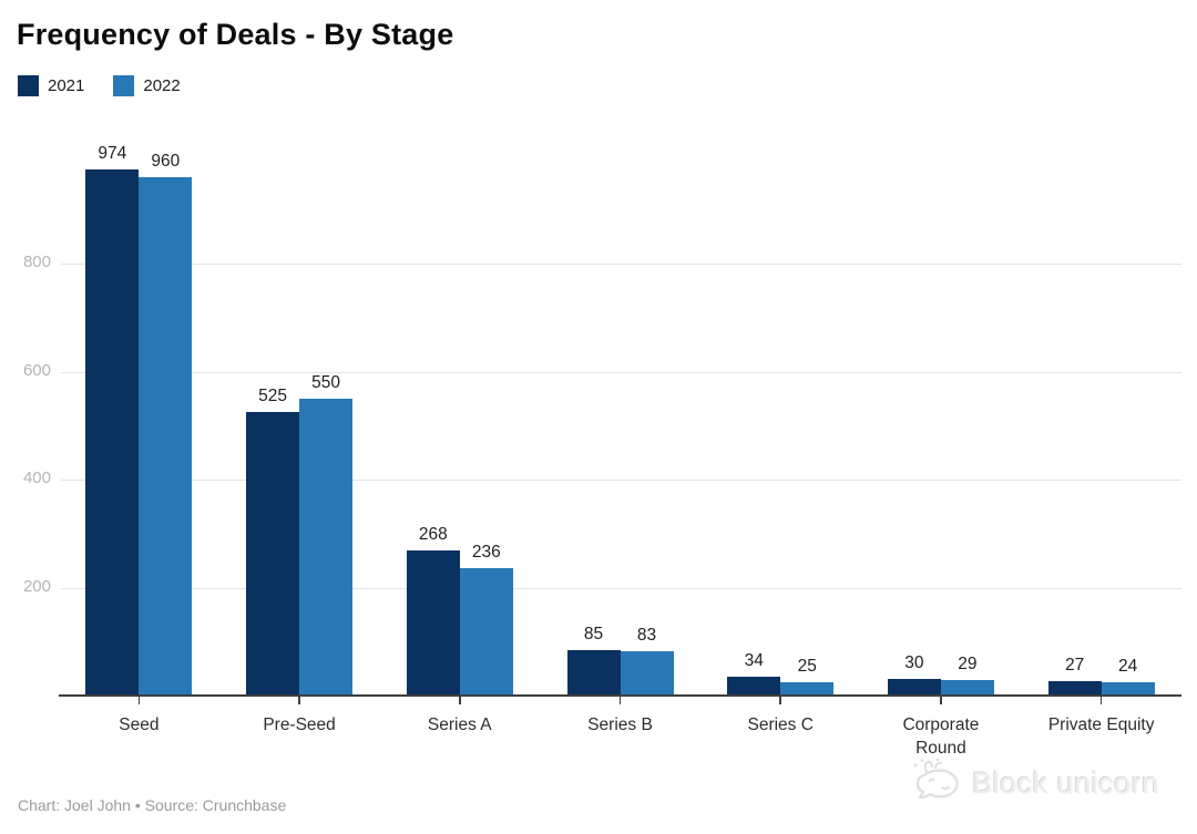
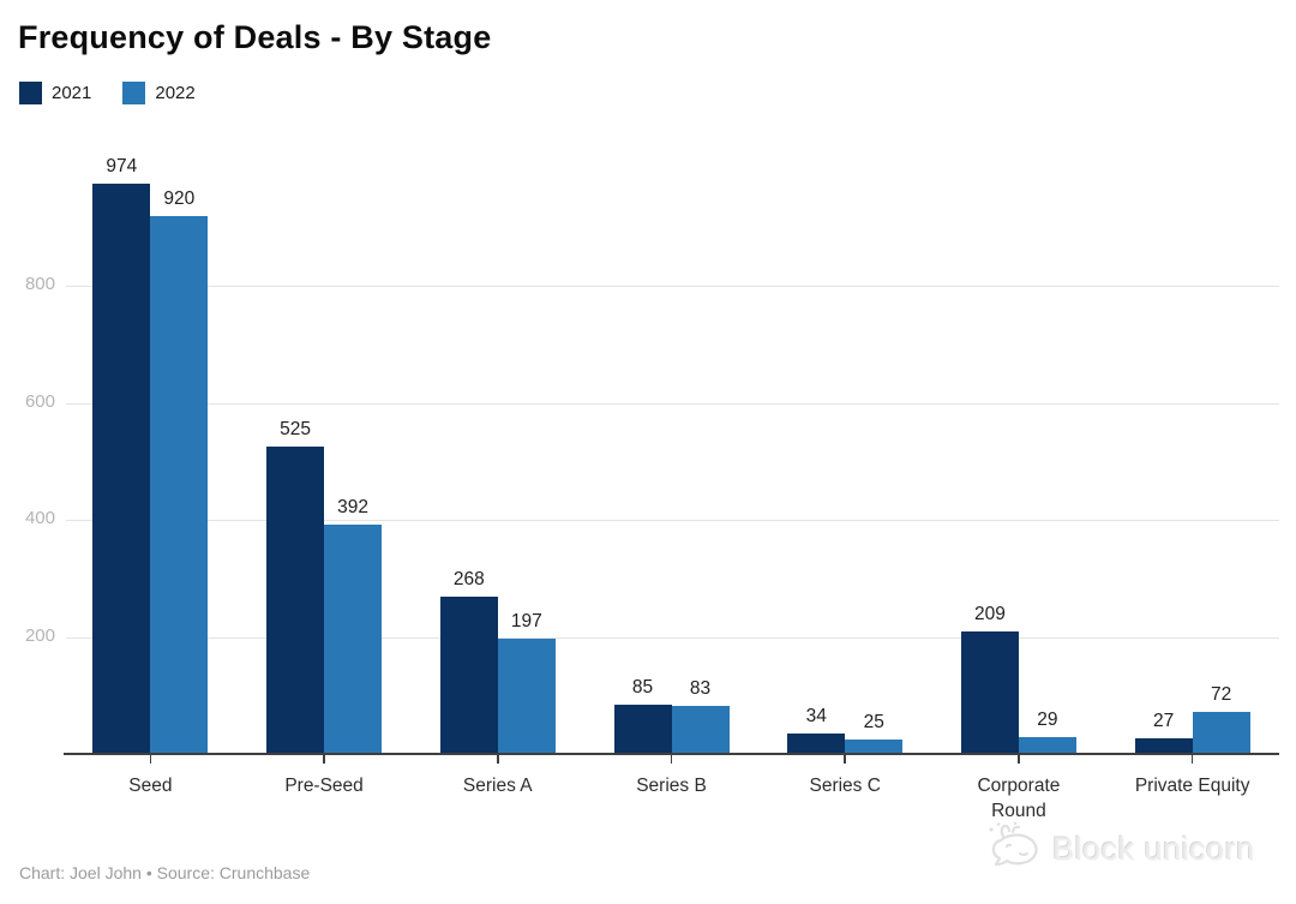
2022/Seed: 960 -> 920
2022/Pre-Seed: 550 -> 392
2022/Series A: 236 -> 197
2021/Corporate Round: 30 -> 209
2022/Private Equity: 24 -> 72
